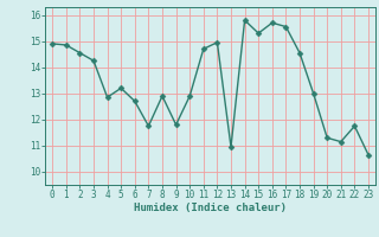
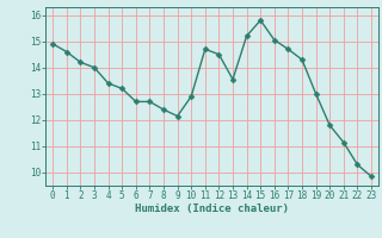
1: 14.85 -> 14.60
2: 14.55 -> 14.20
3: 14.25 -> 14.00
4: 12.85 -> 13.40
7: 11.75 -> 12.70
8: 12.90 -> 12.40
9: 11.80 -> 12.15
12: 14.95 -> 14.50
13: 10.95 -> 13.55
14: 15.80 -> 15.20
15: 15.30 -> 15.80
16: 15.70 -> 15.05
17: 15.55 -> 14.70
18: 14.55 -> 14.30
20: 11.30 -> 11.80
22: 11.75 -> 10.30
23: 10.65 -> 9.85
